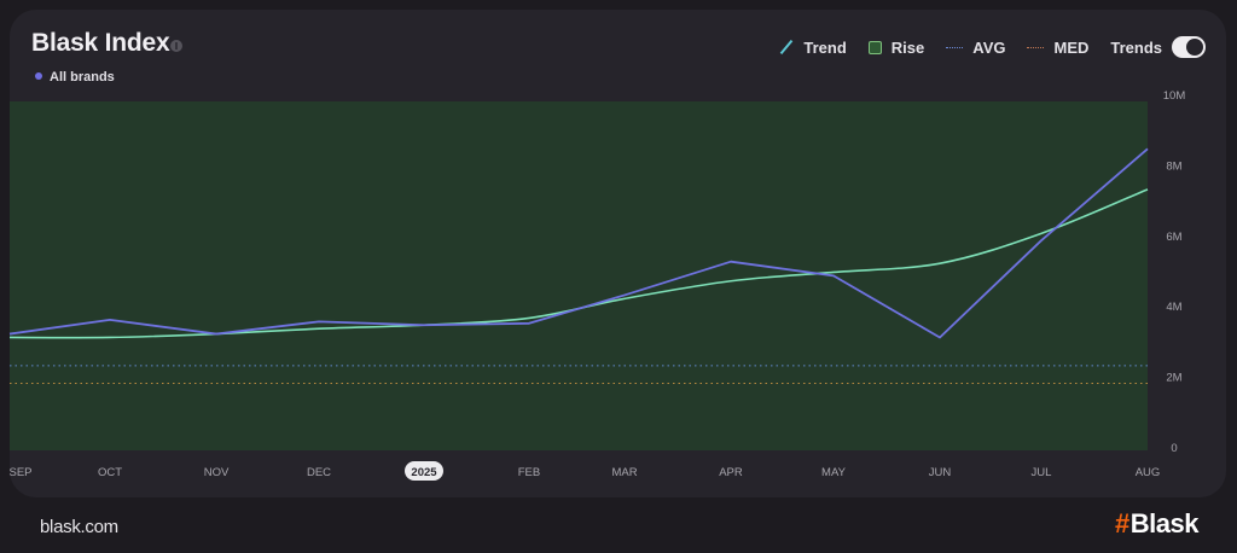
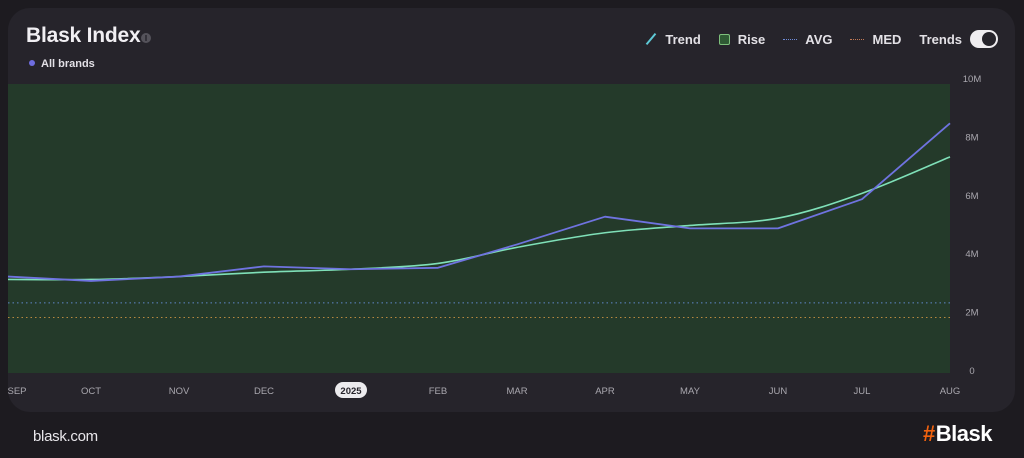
All brands/OCT: 3.6M -> 3.0M
All brands/JUN: 3.1M -> 4.8M
